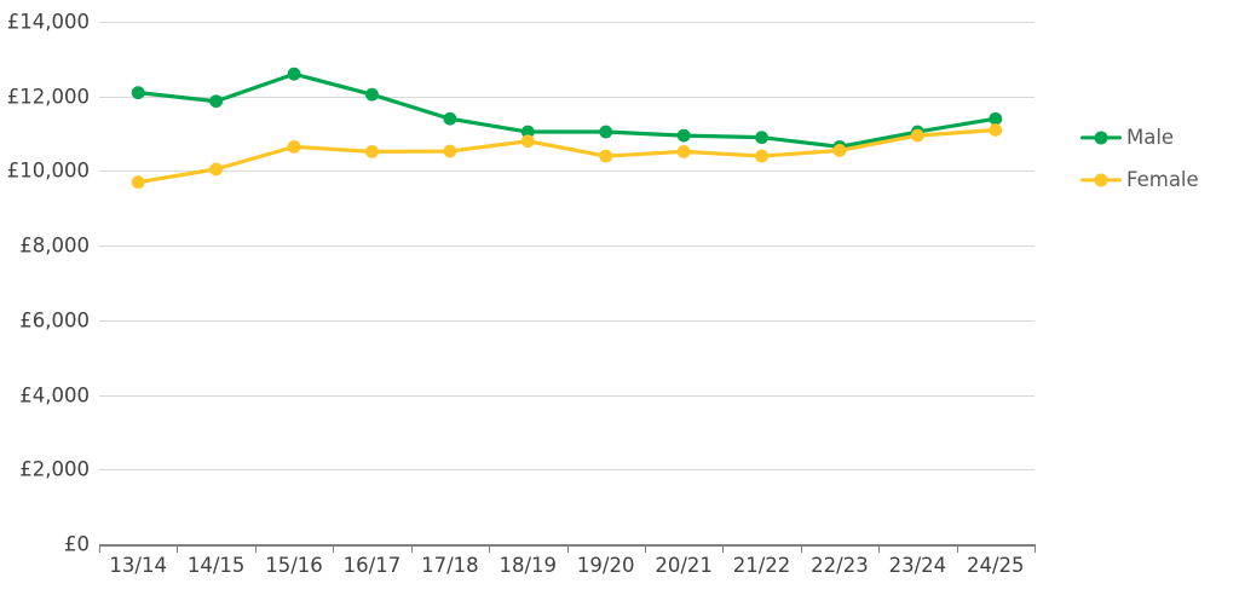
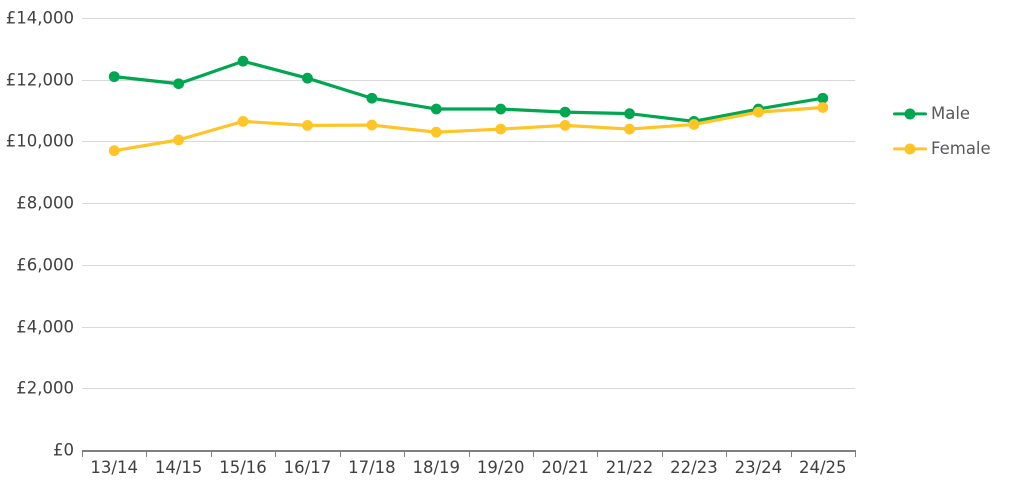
Female/18/19: £10800 -> £10300
